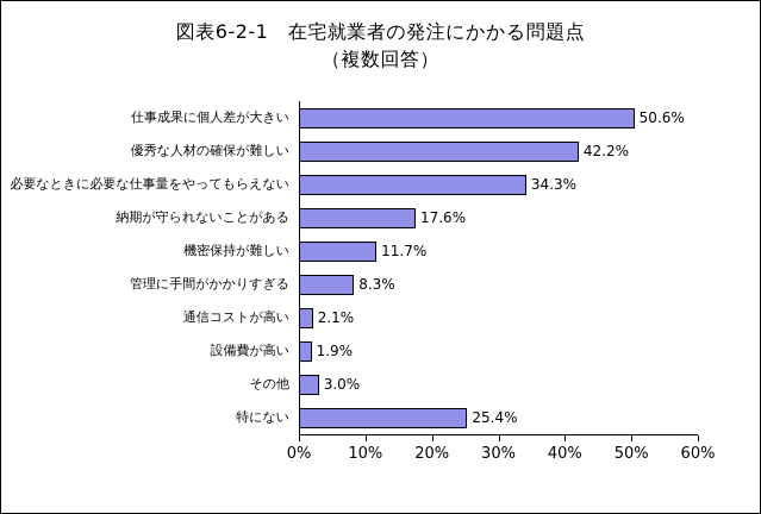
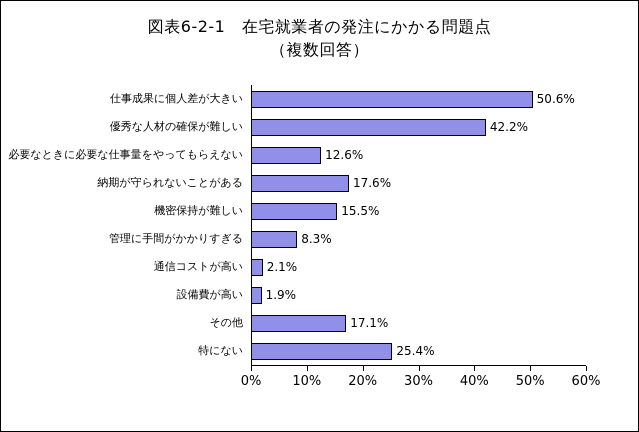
必要なときに必要な仕事量をやってもらえない: 34.3% -> 12.6%
機密保持が難しい: 11.7% -> 15.5%
その他: 3.0% -> 17.1%
